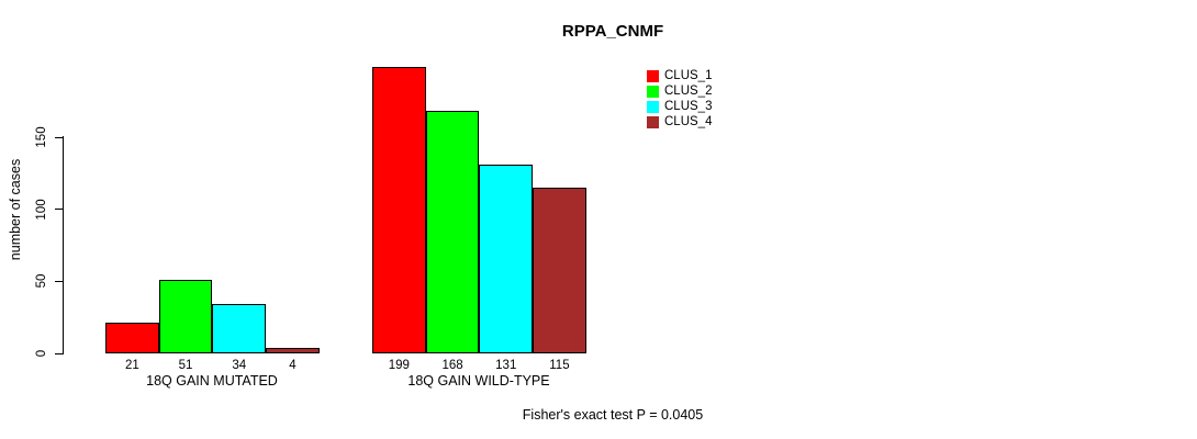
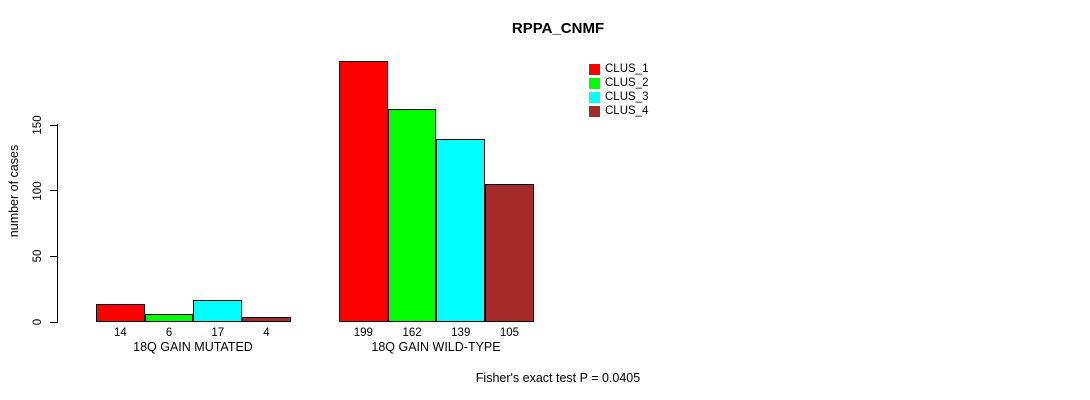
CLUS_1/18Q GAIN MUTATED: 21 -> 14
CLUS_2/18Q GAIN MUTATED: 51 -> 6
CLUS_3/18Q GAIN MUTATED: 34 -> 17
CLUS_2/18Q GAIN WILD-TYPE: 168 -> 162
CLUS_3/18Q GAIN WILD-TYPE: 131 -> 139
CLUS_4/18Q GAIN WILD-TYPE: 115 -> 105
